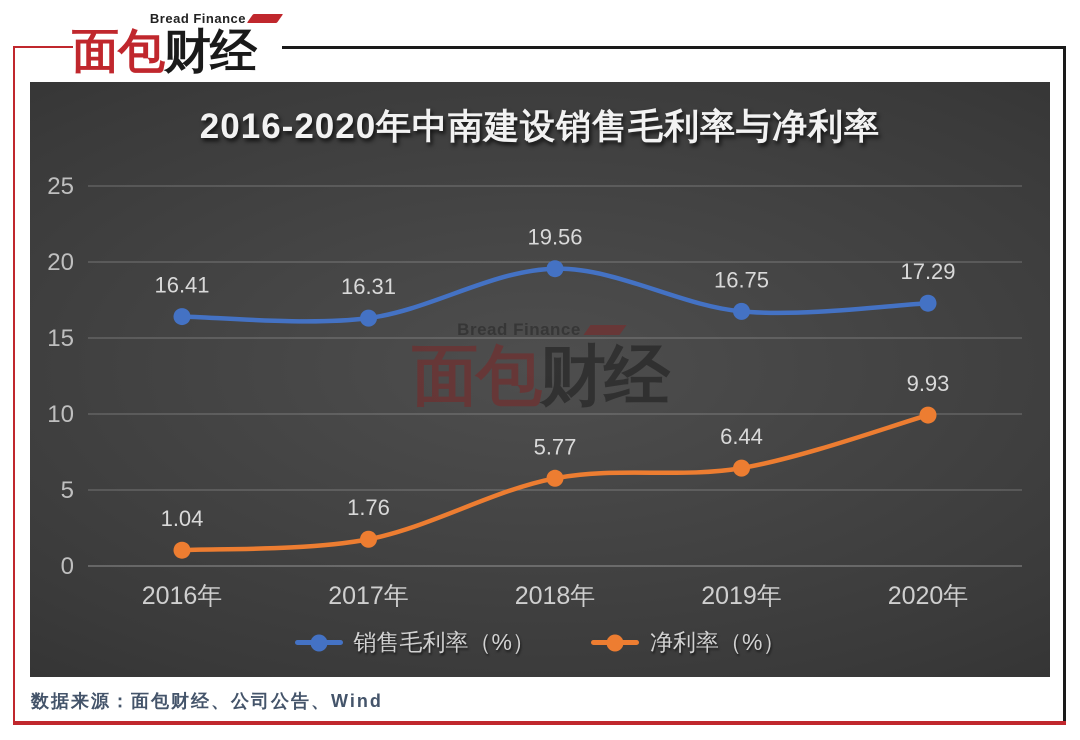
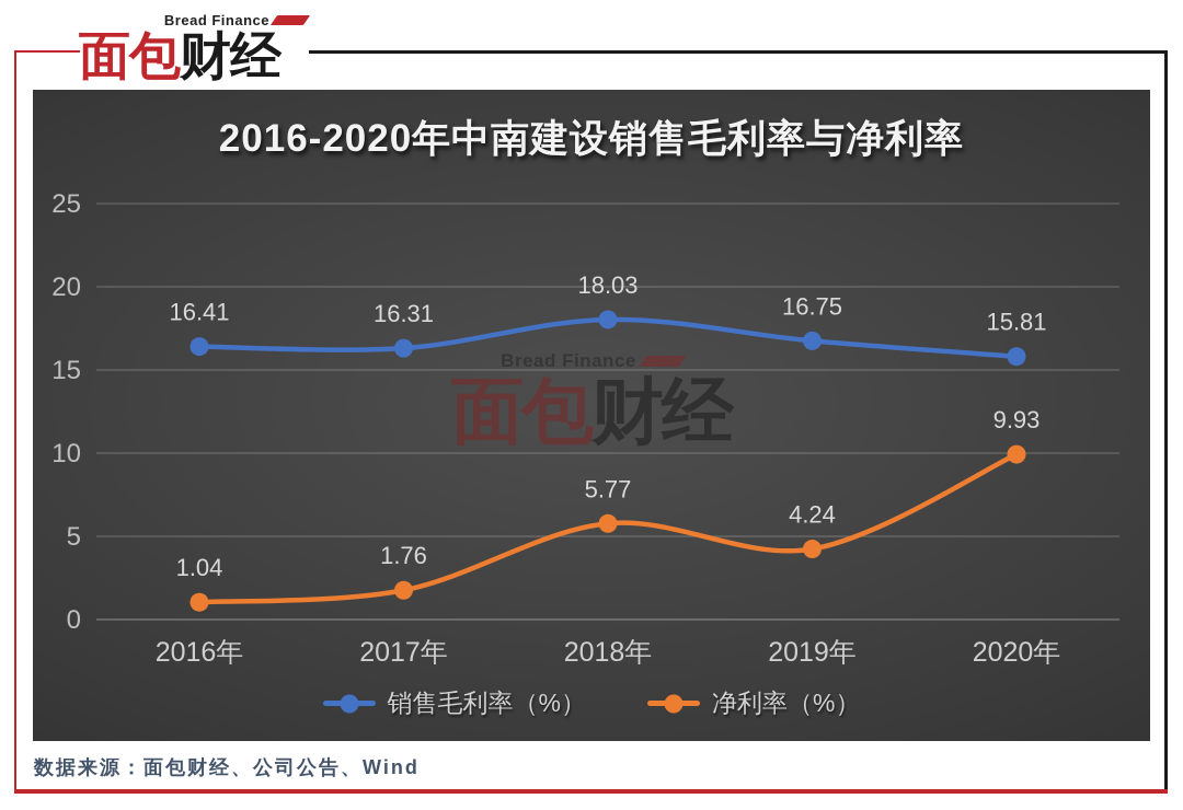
销售毛利率（%）/2018年: 19.56 -> 18.03
净利率（%）/2019年: 6.44 -> 4.24
销售毛利率（%）/2020年: 17.29 -> 15.81
